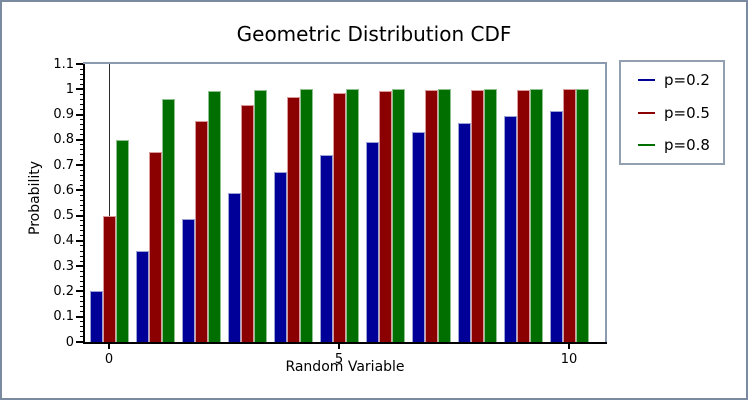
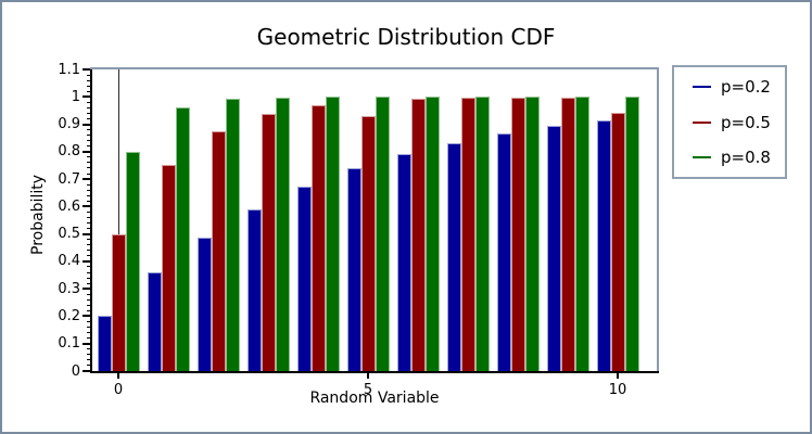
p=0.5/5: 0.98 -> 0.93
p=0.5/10: 1.00 -> 0.94
